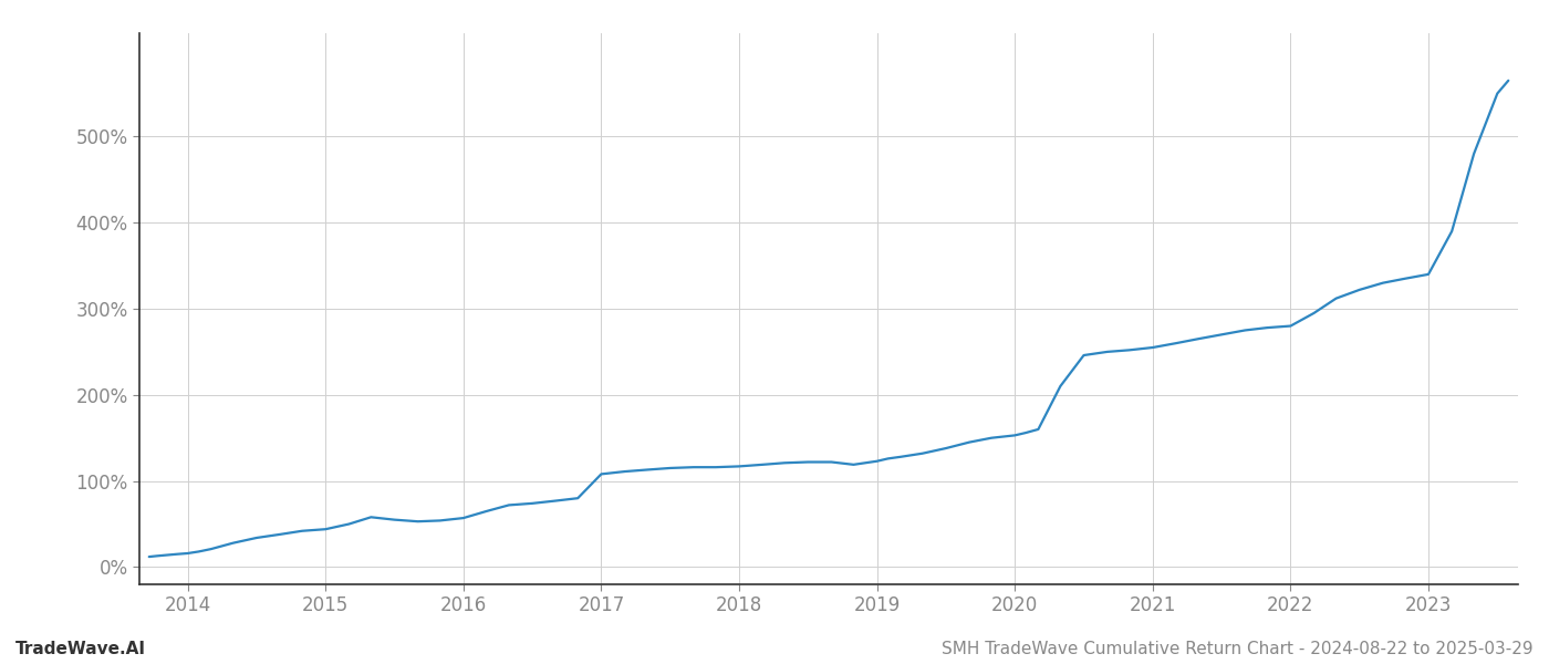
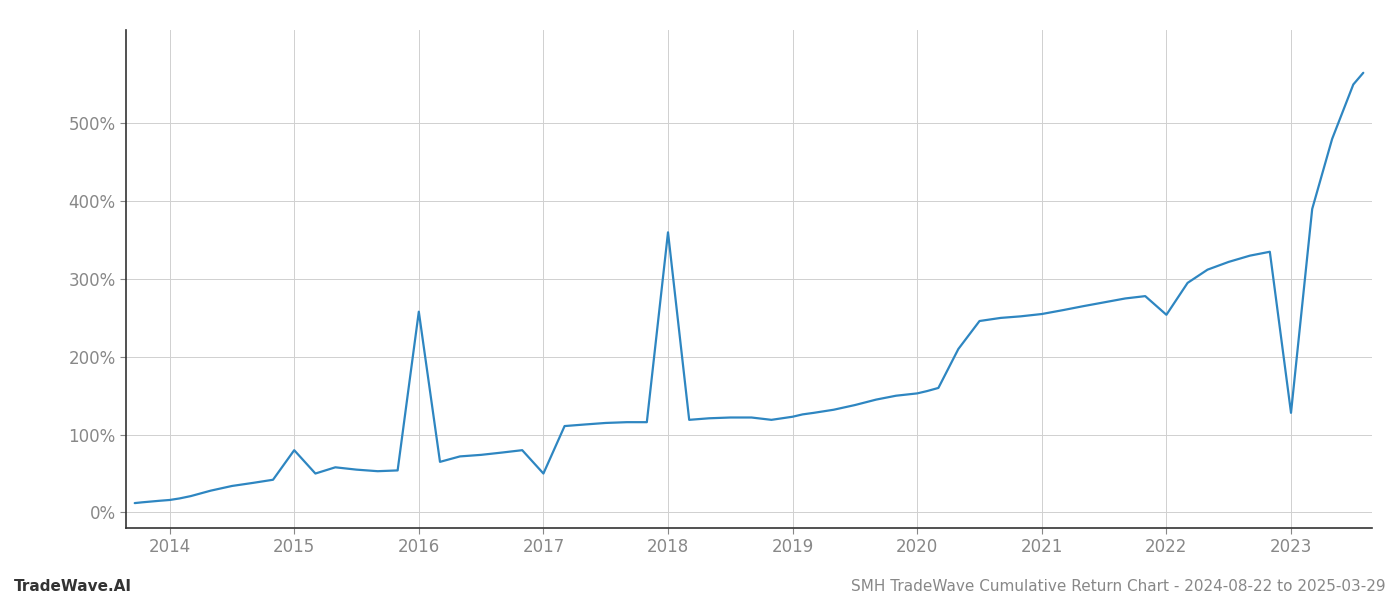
2015: 44% -> 80%
2016: 57% -> 258%
2017: 108% -> 50%
2018: 117% -> 360%
2022: 280% -> 254%
2023: 340% -> 128%
